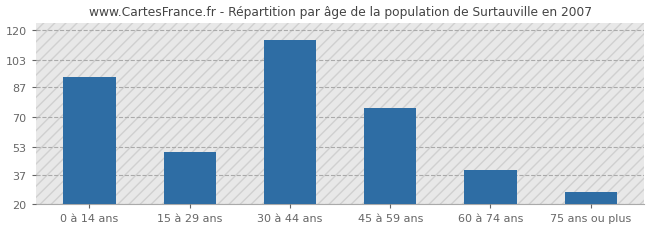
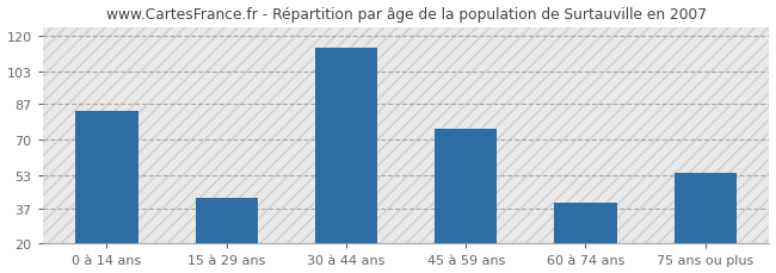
0 à 14 ans: 93 -> 84
15 à 29 ans: 50 -> 42
75 ans ou plus: 27 -> 54
